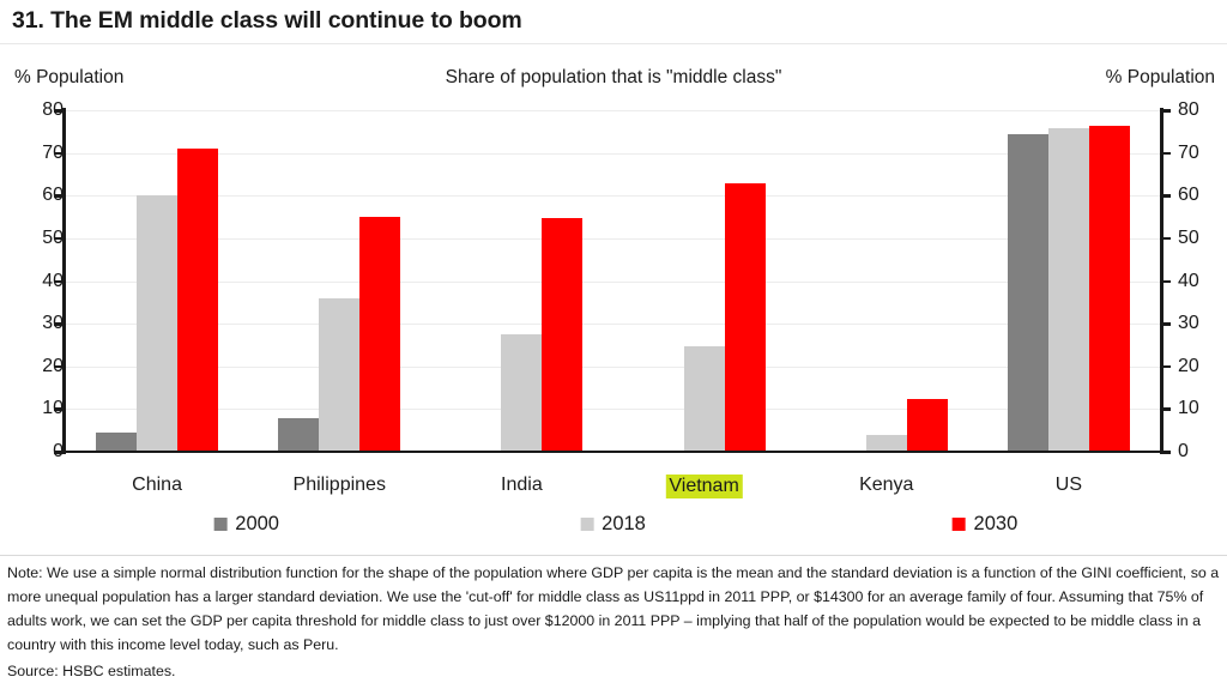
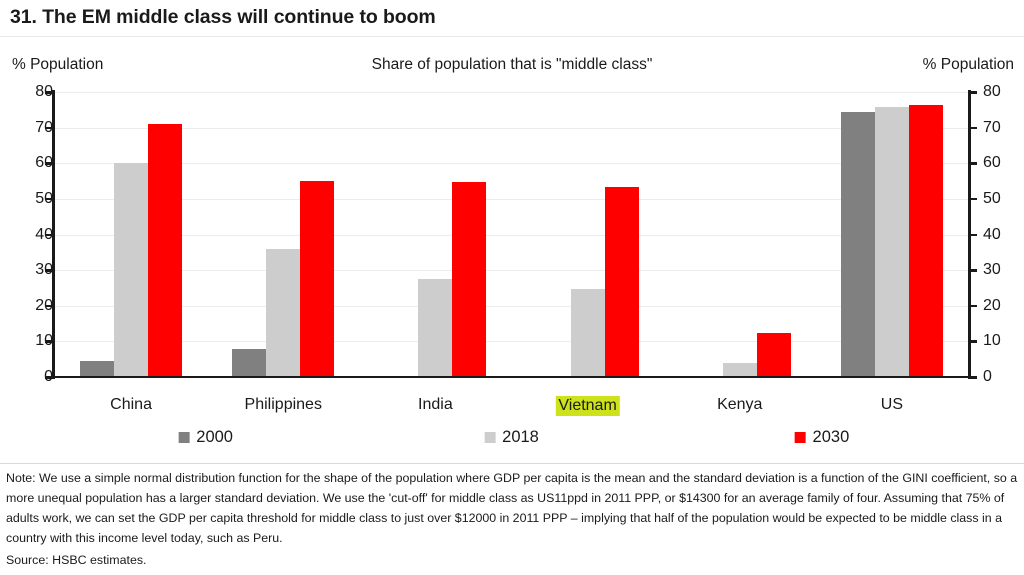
2030/Vietnam: 63 -> 53
